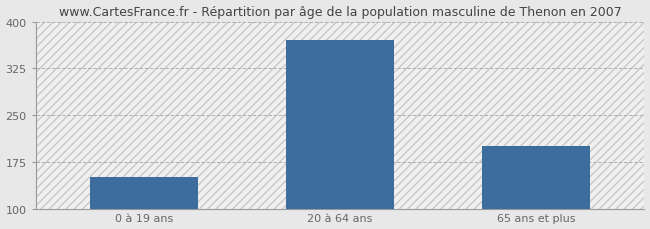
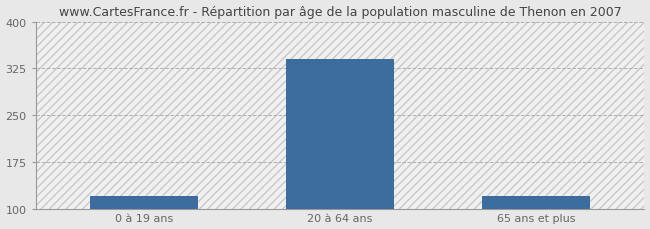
0 à 19 ans: 150 -> 120
20 à 64 ans: 370 -> 340
65 ans et plus: 200 -> 120
